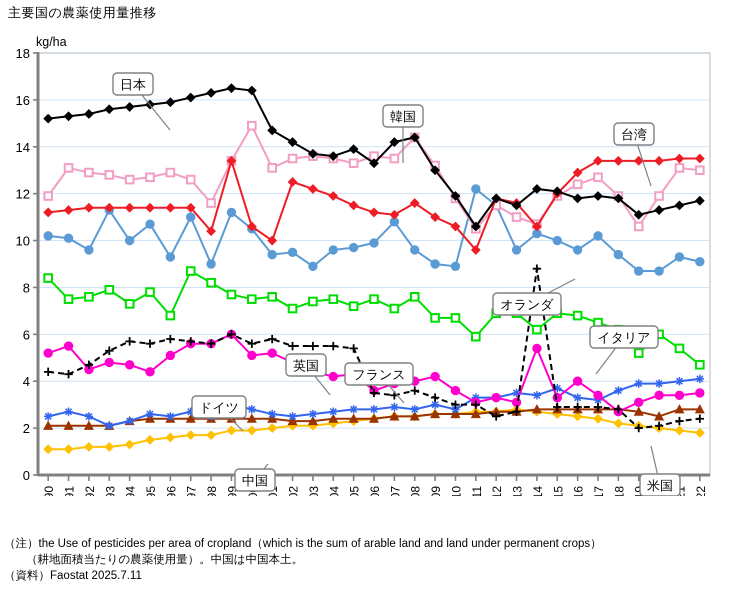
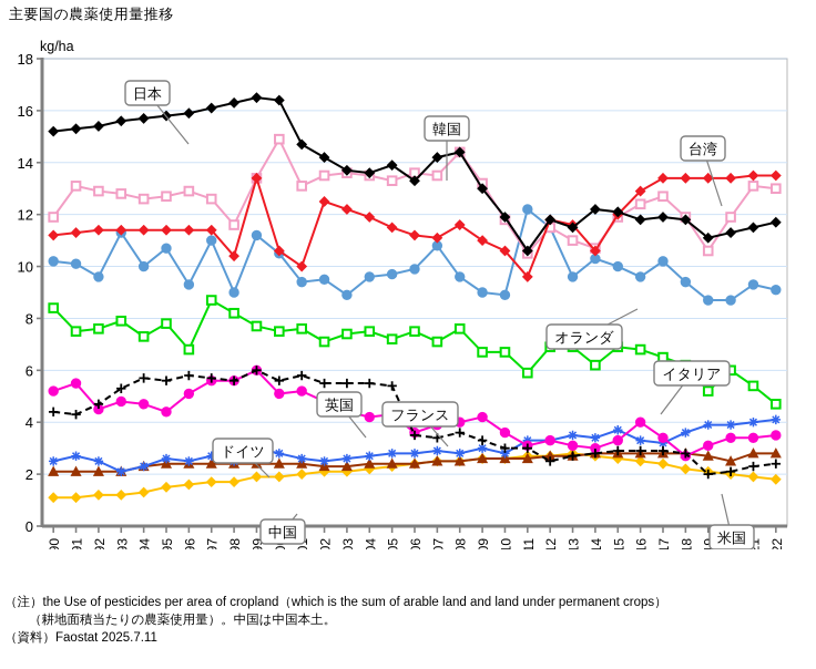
英国/2014: 8.8 -> 2.8
フランス/2014: 5.4 -> 3.0
